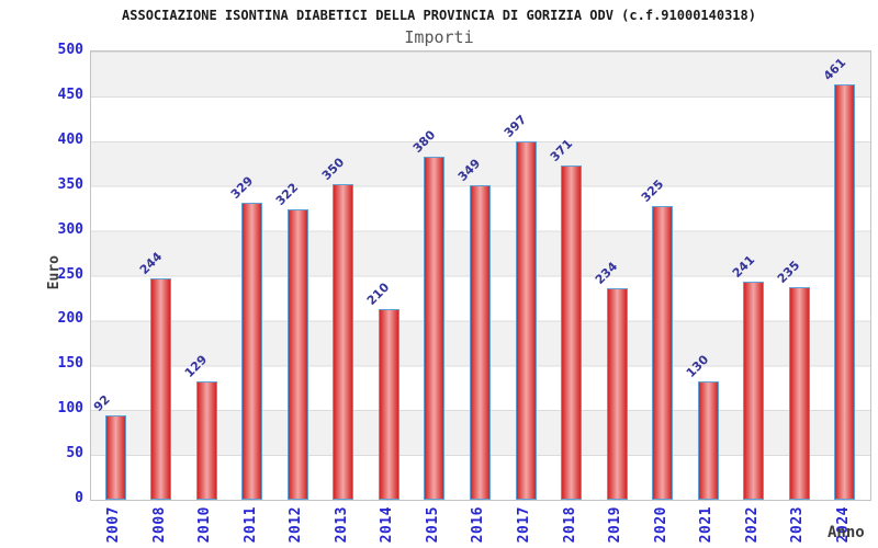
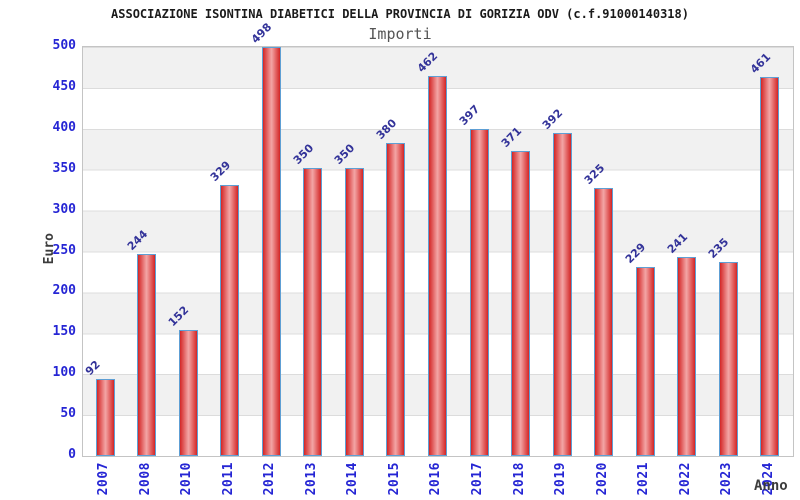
2010: 129 -> 152
2012: 322 -> 498
2014: 210 -> 350
2016: 349 -> 462
2019: 234 -> 392
2021: 130 -> 229
